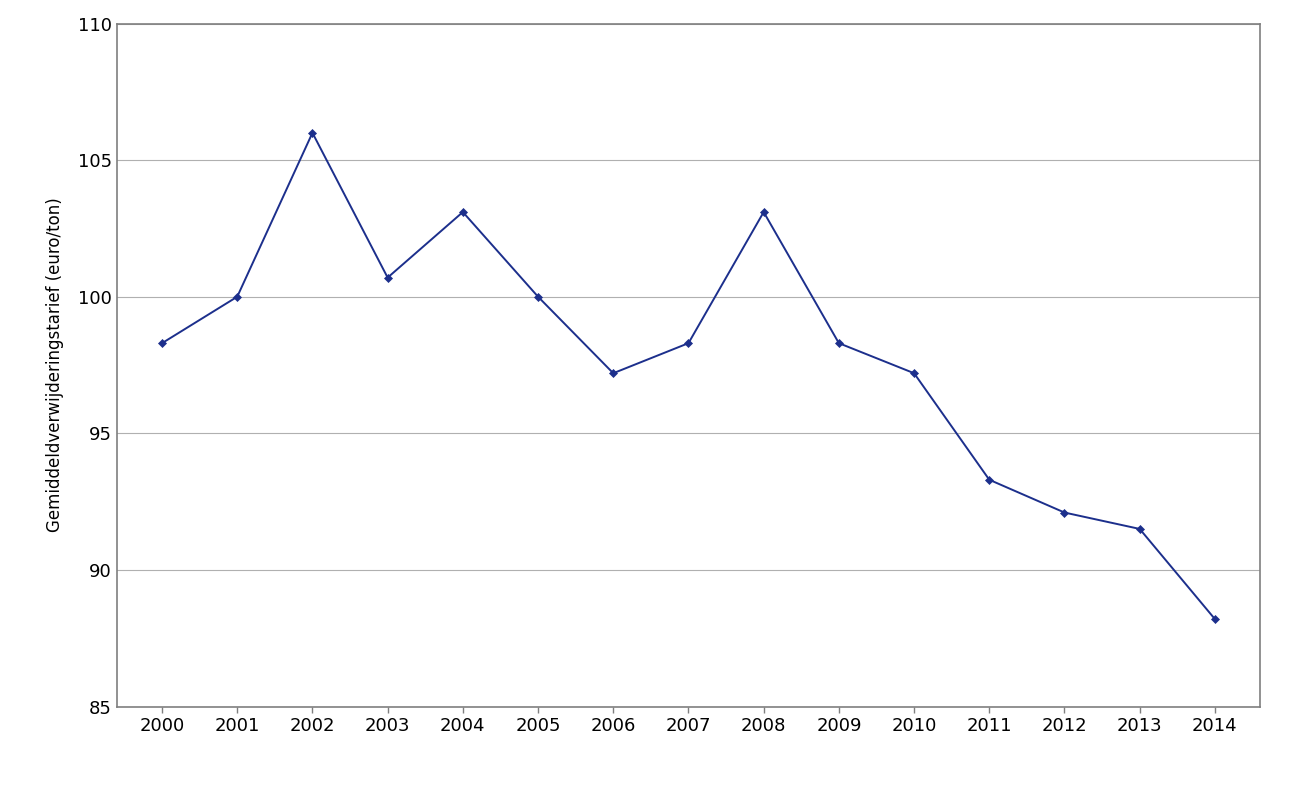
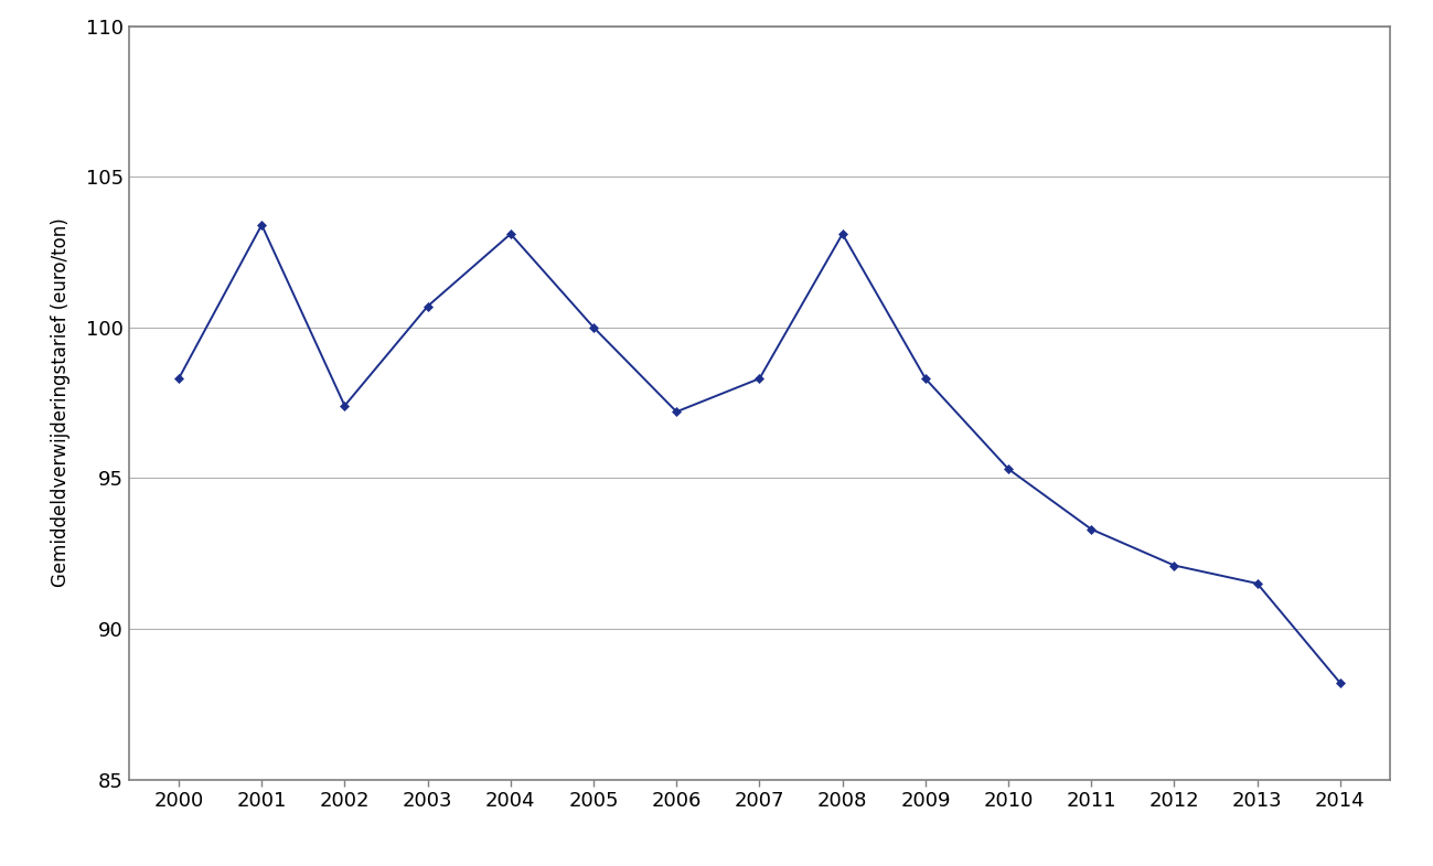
2001: 100.0 -> 103.4
2002: 106.0 -> 97.4
2010: 97.2 -> 95.3
